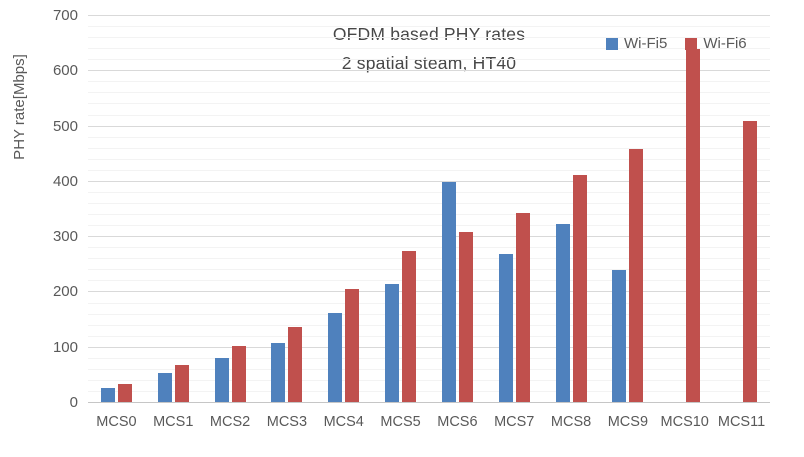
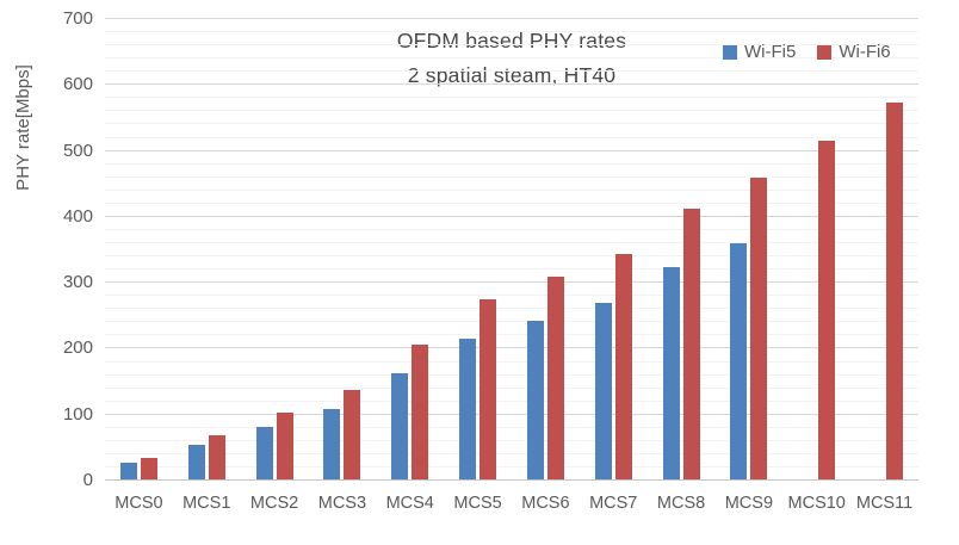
Wi-Fi5/MCS6: 400 -> 240
Wi-Fi5/MCS9: 240 -> 360
Wi-Fi6/MCS10: 640 -> 520
Wi-Fi6/MCS11: 510 -> 570
